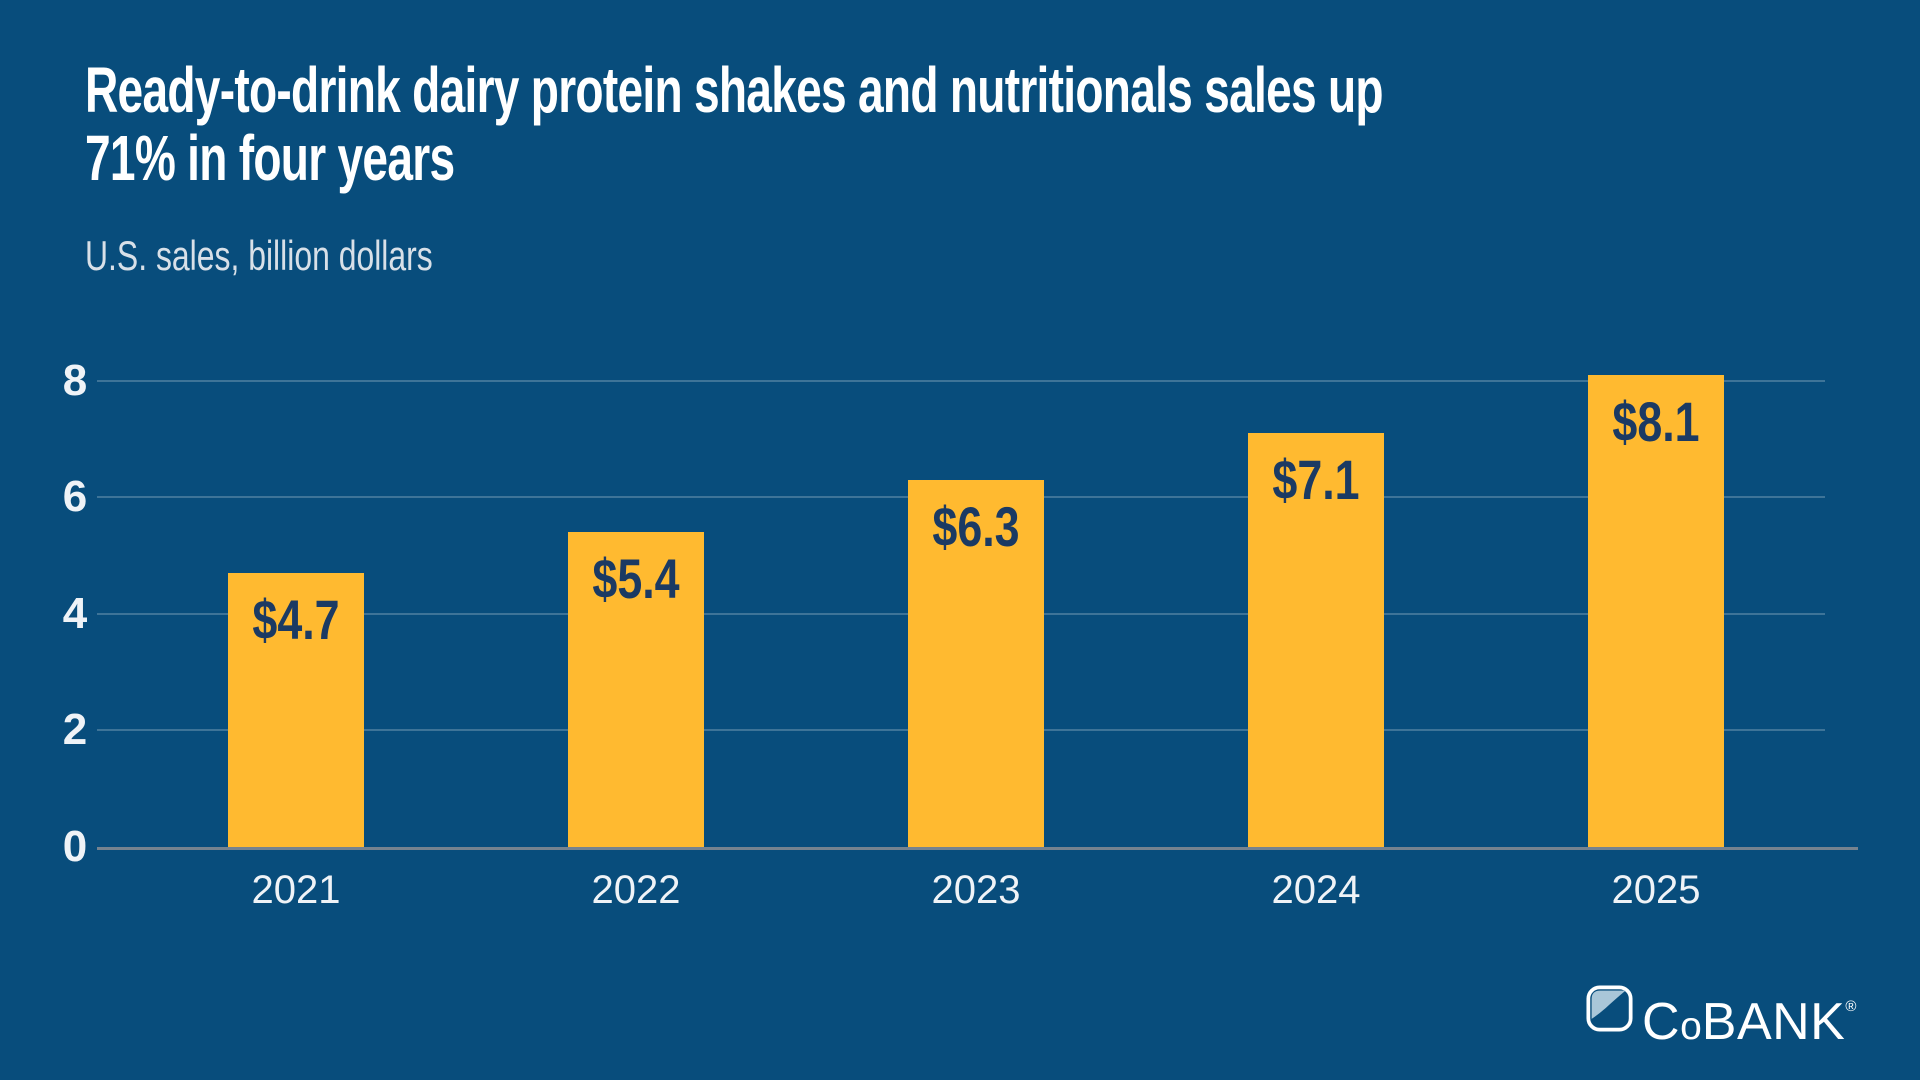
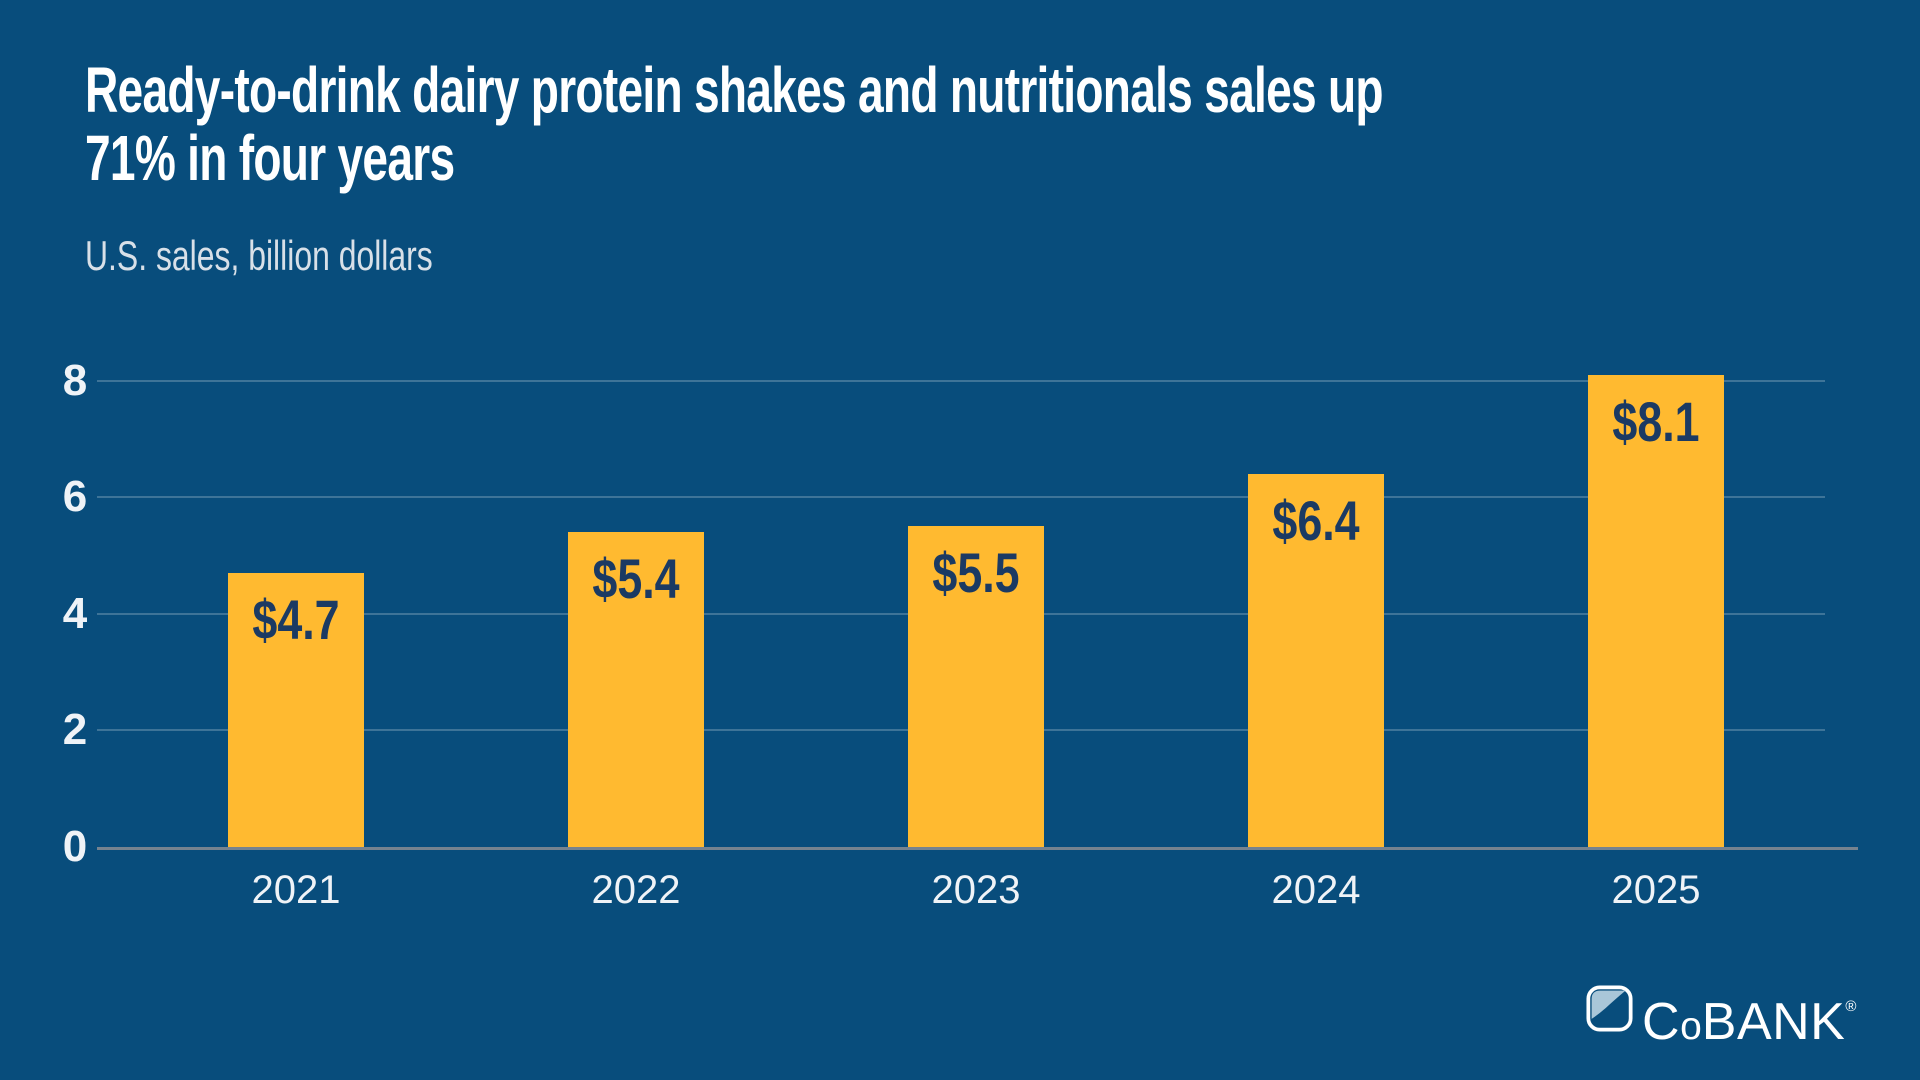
2023: $6.3 -> $5.5
2024: $7.1 -> $6.4
